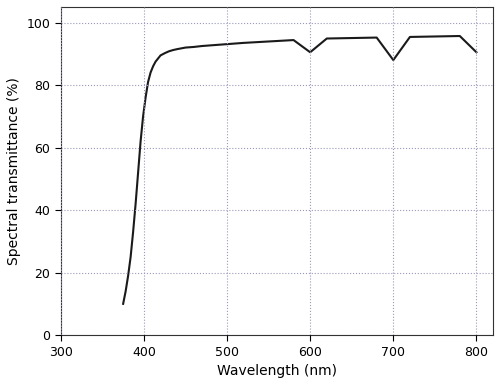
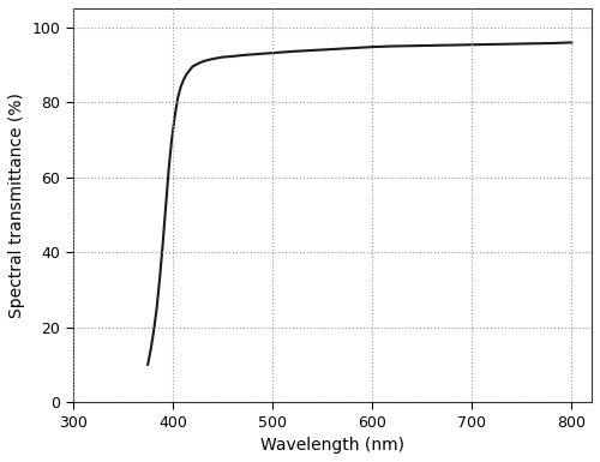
600: 90.5 -> 94.7
700: 88.0 -> 95.3
800: 90.5 -> 95.9
